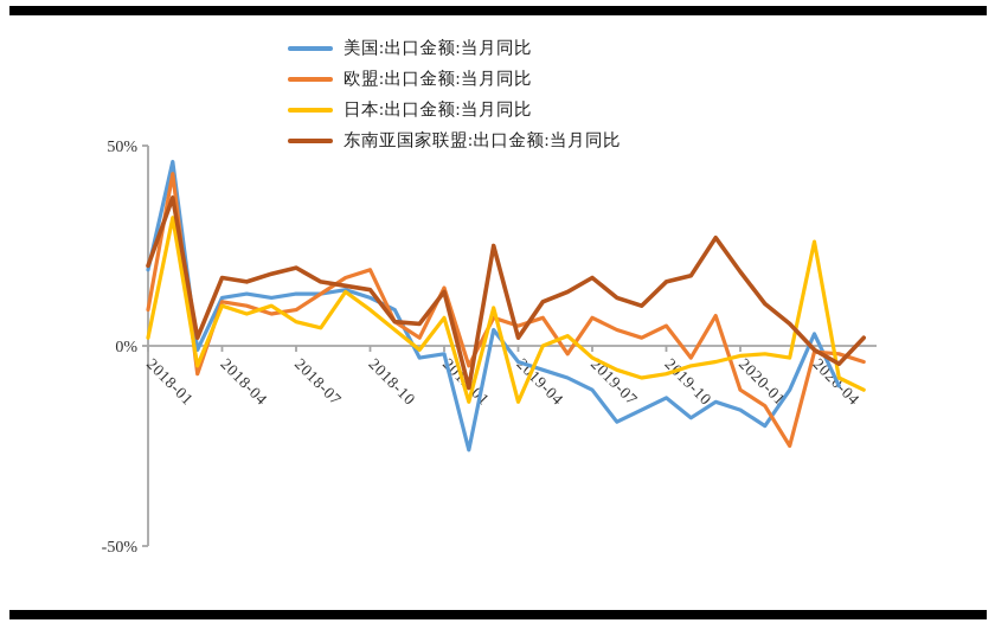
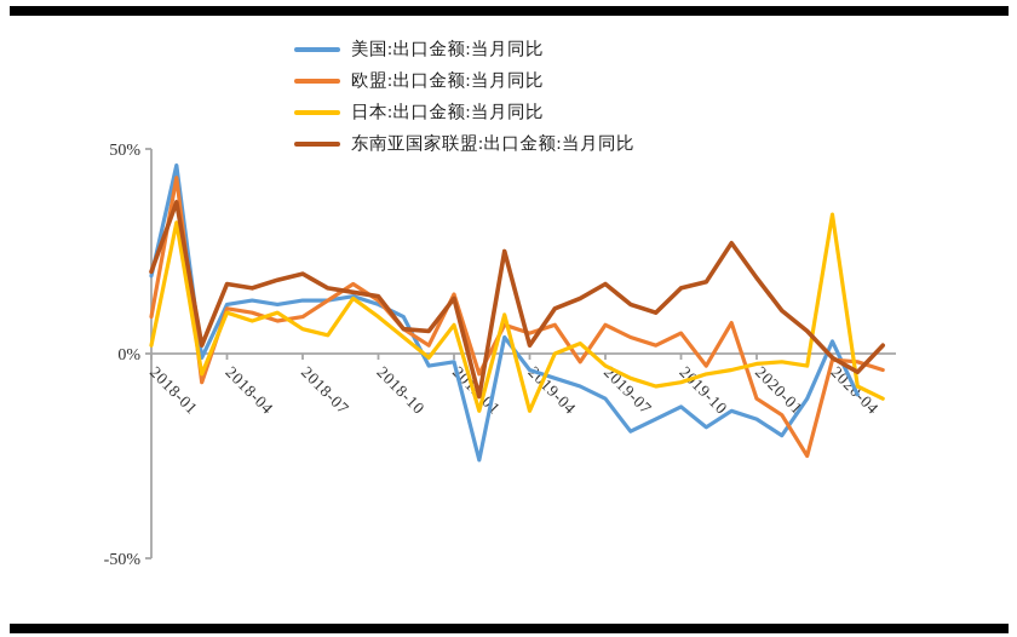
欧盟:出口金额:当月同比/2018-10: 19% -> 13%
日本:出口金额:当月同比/2020-04: 26% -> 34%
